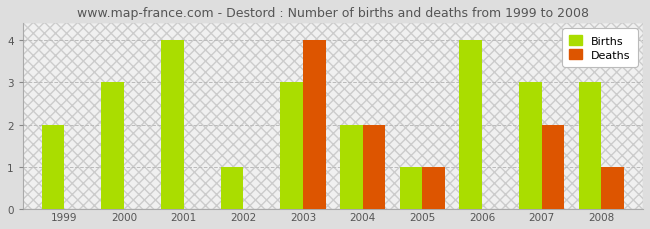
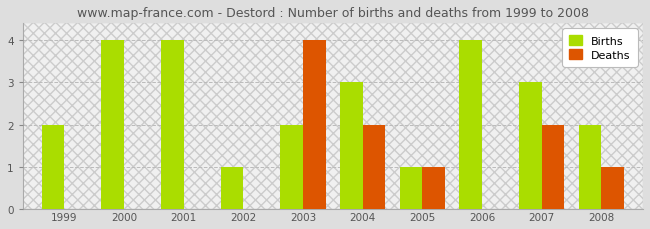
Births/2000: 3 -> 4
Births/2003: 3 -> 2
Births/2004: 2 -> 3
Births/2008: 3 -> 2
